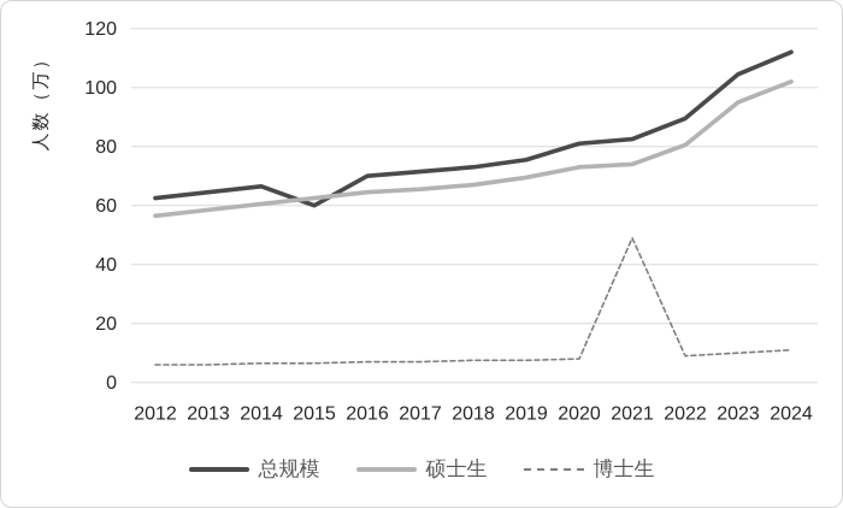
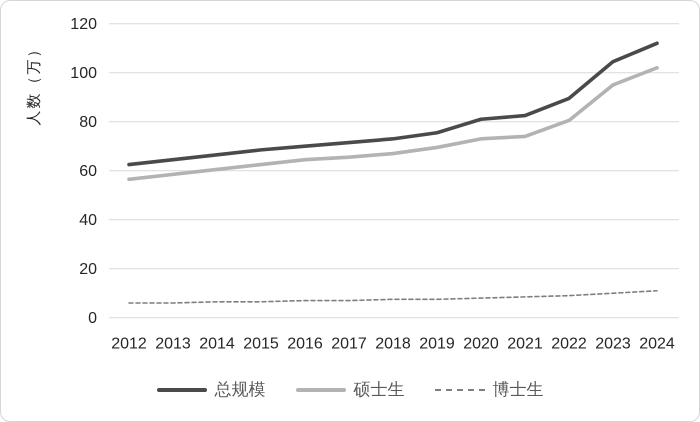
总规模/2015: 60 -> 68
博士生/2021: 49 -> 8
